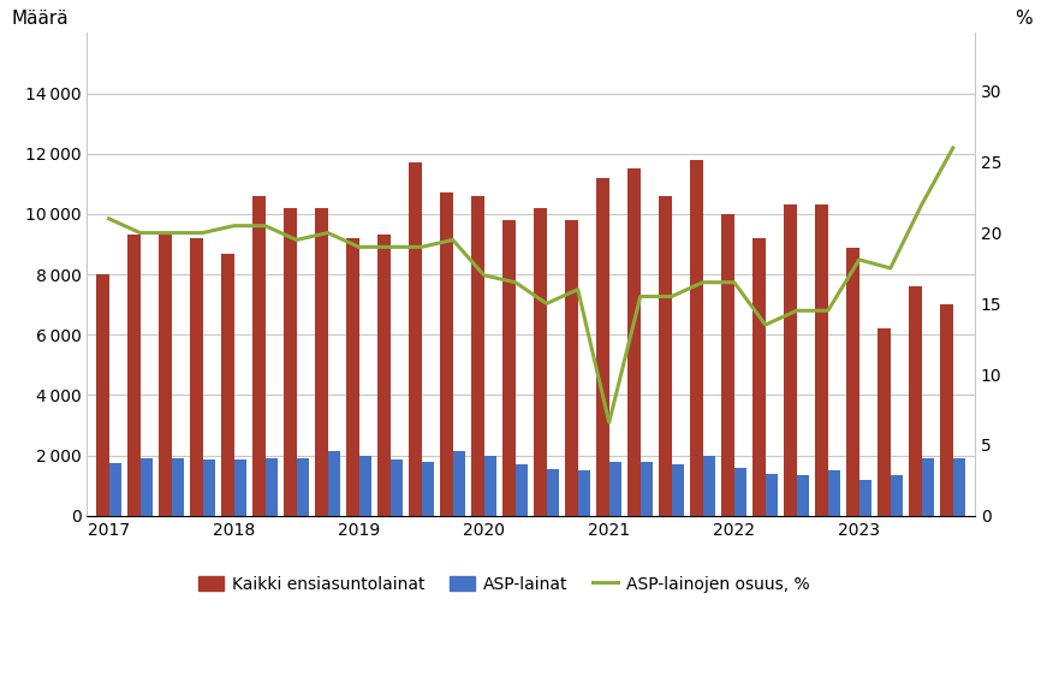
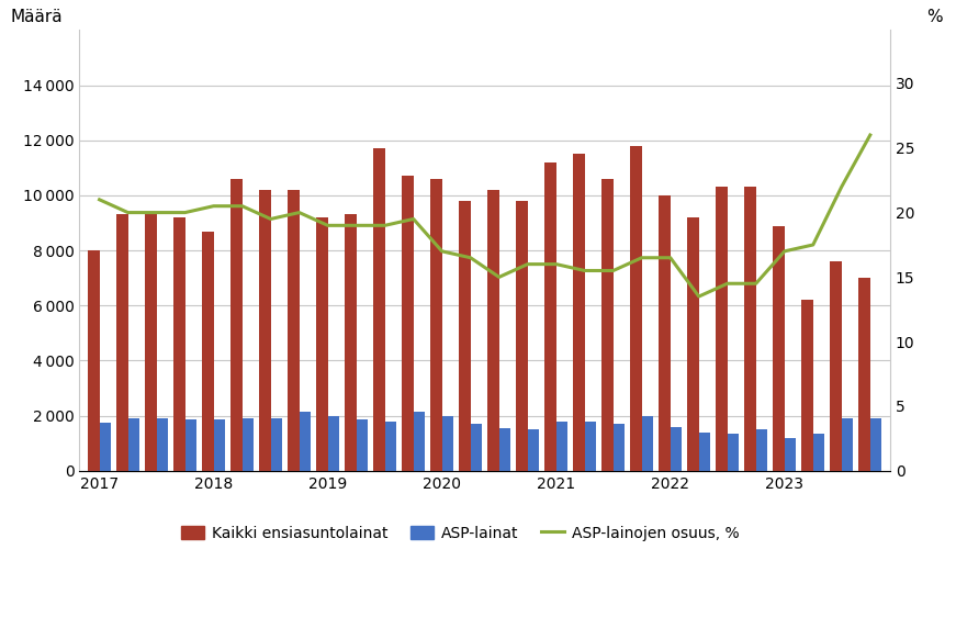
ASP-lainojen osuus, %/2021: 6.6 -> 16.0
ASP-lainojen osuus, %/2023: 18.1 -> 17.0
